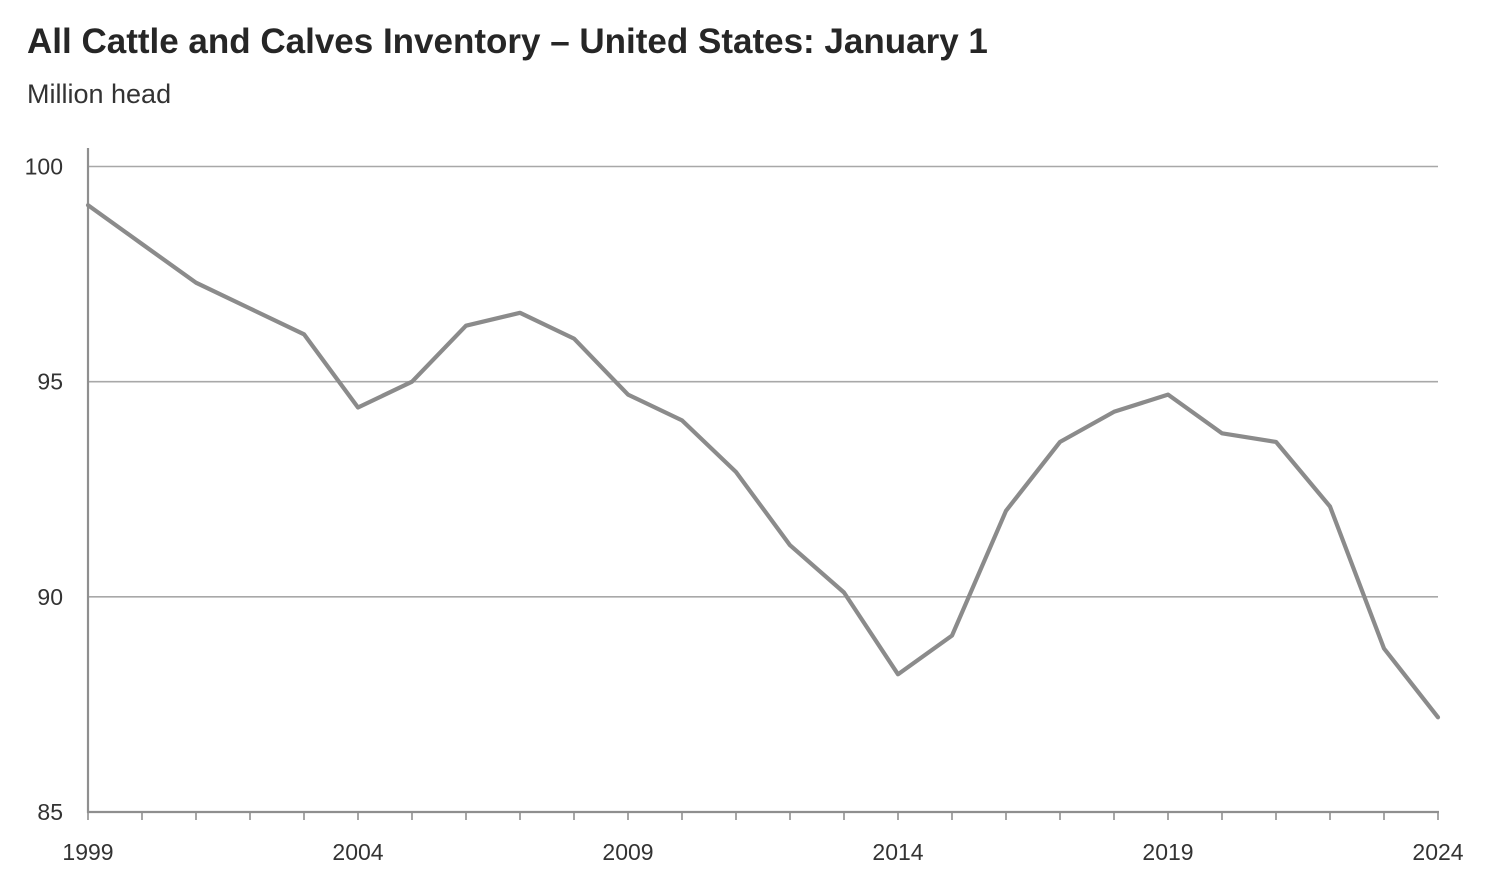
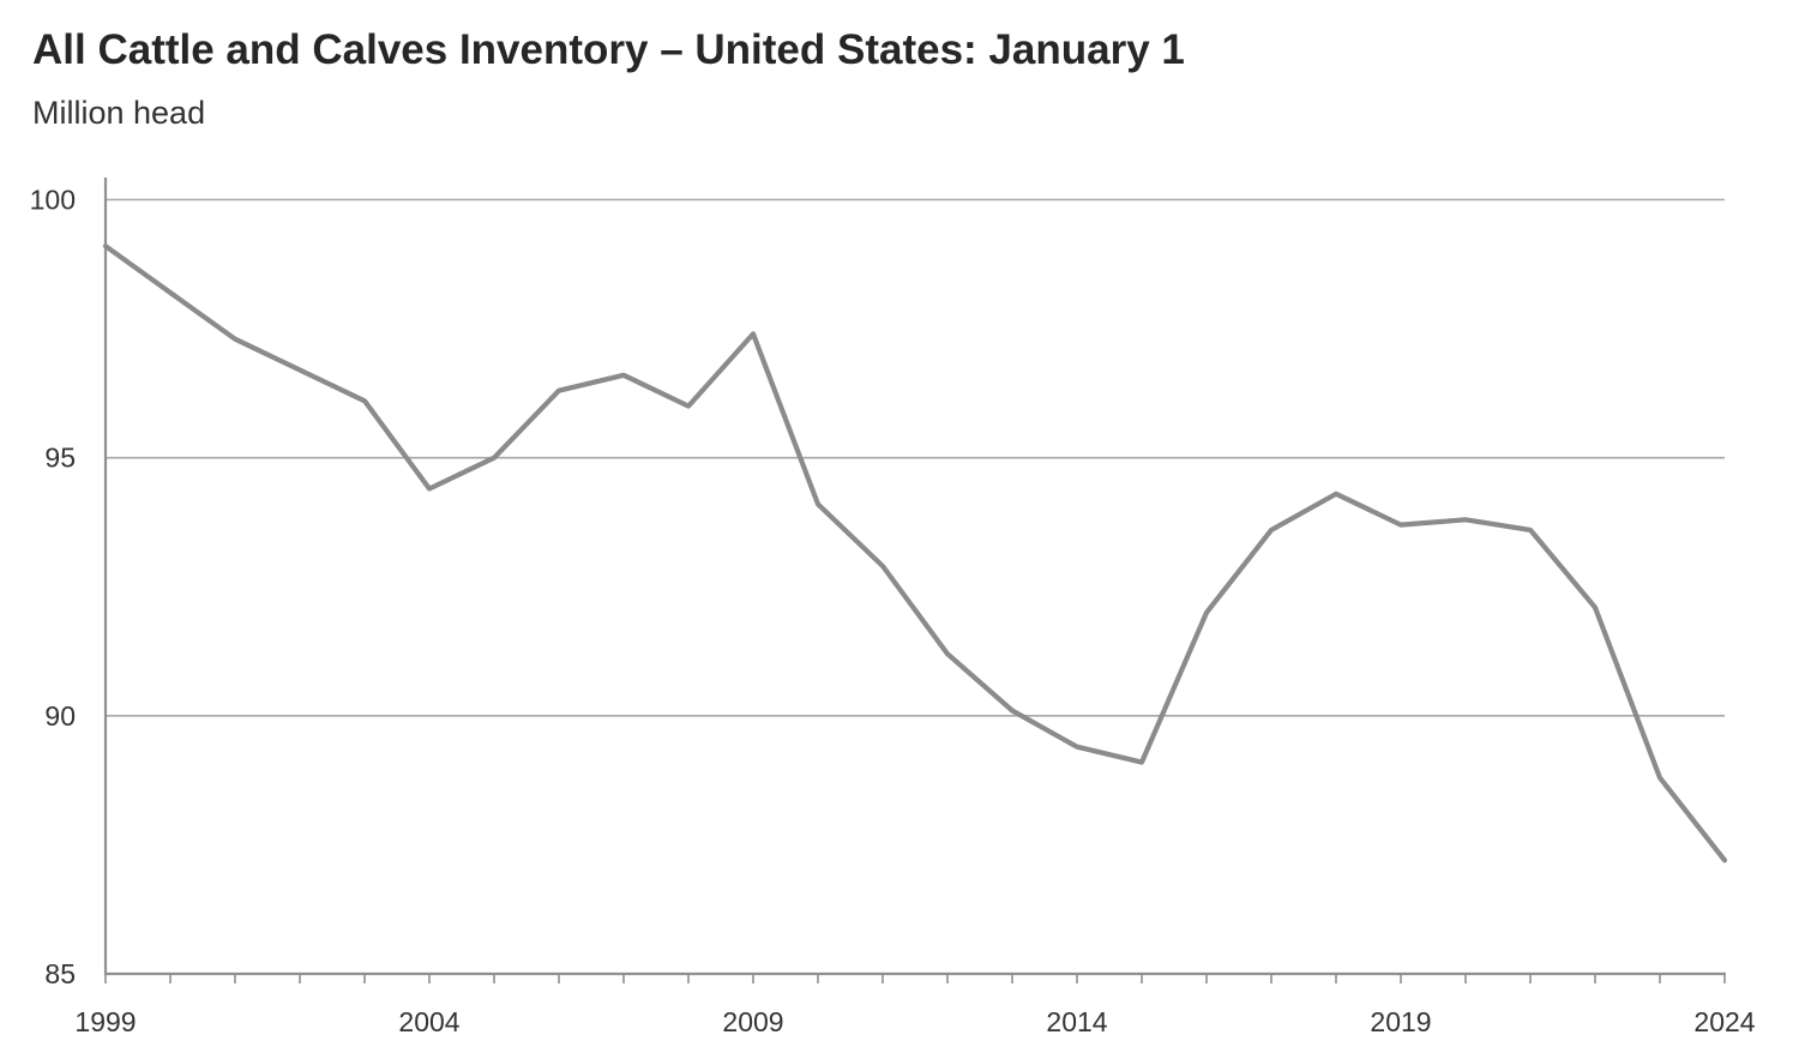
2009: 94.7 -> 97.4
2014: 88.2 -> 89.4
2019: 94.7 -> 93.7
